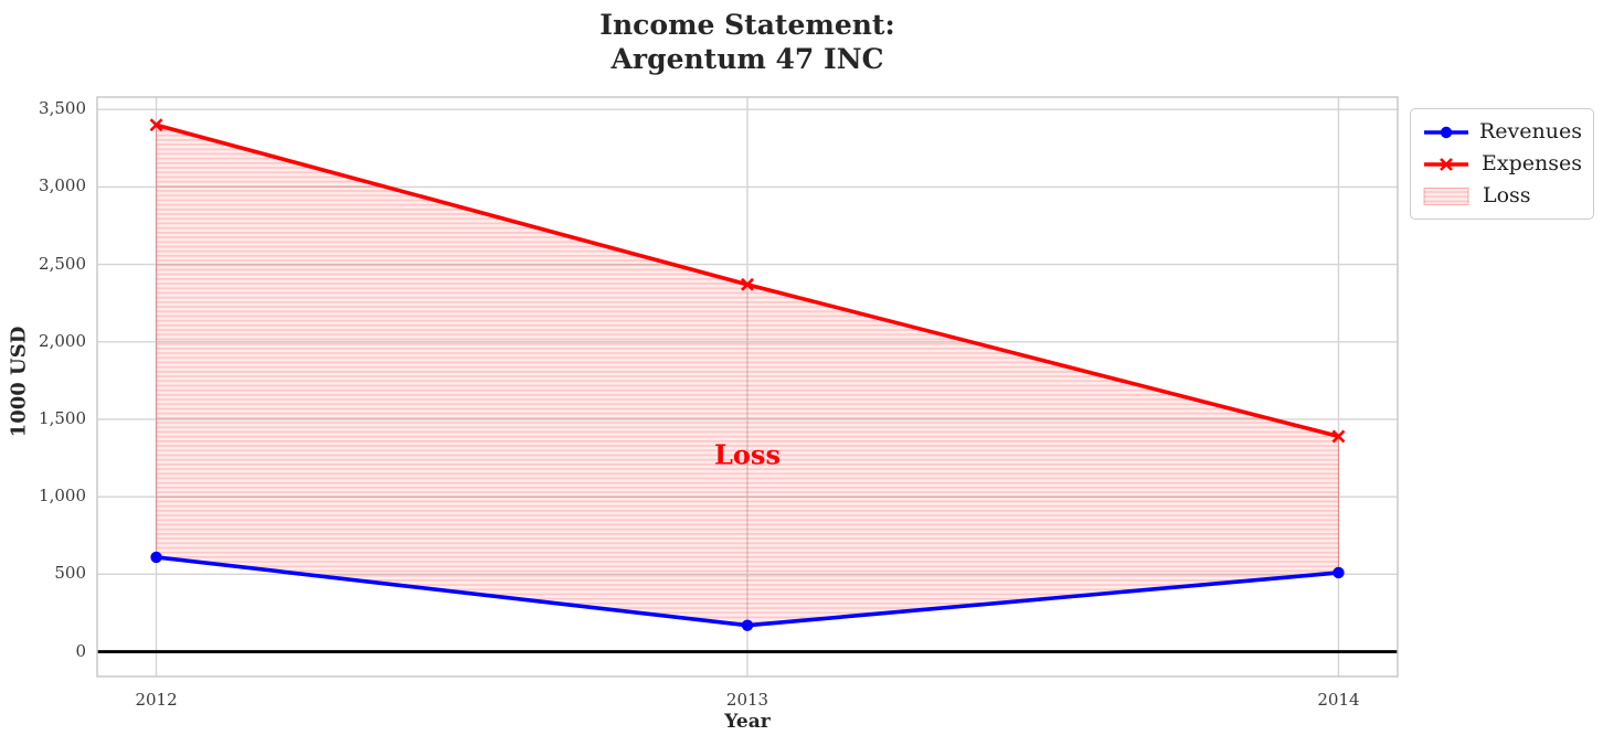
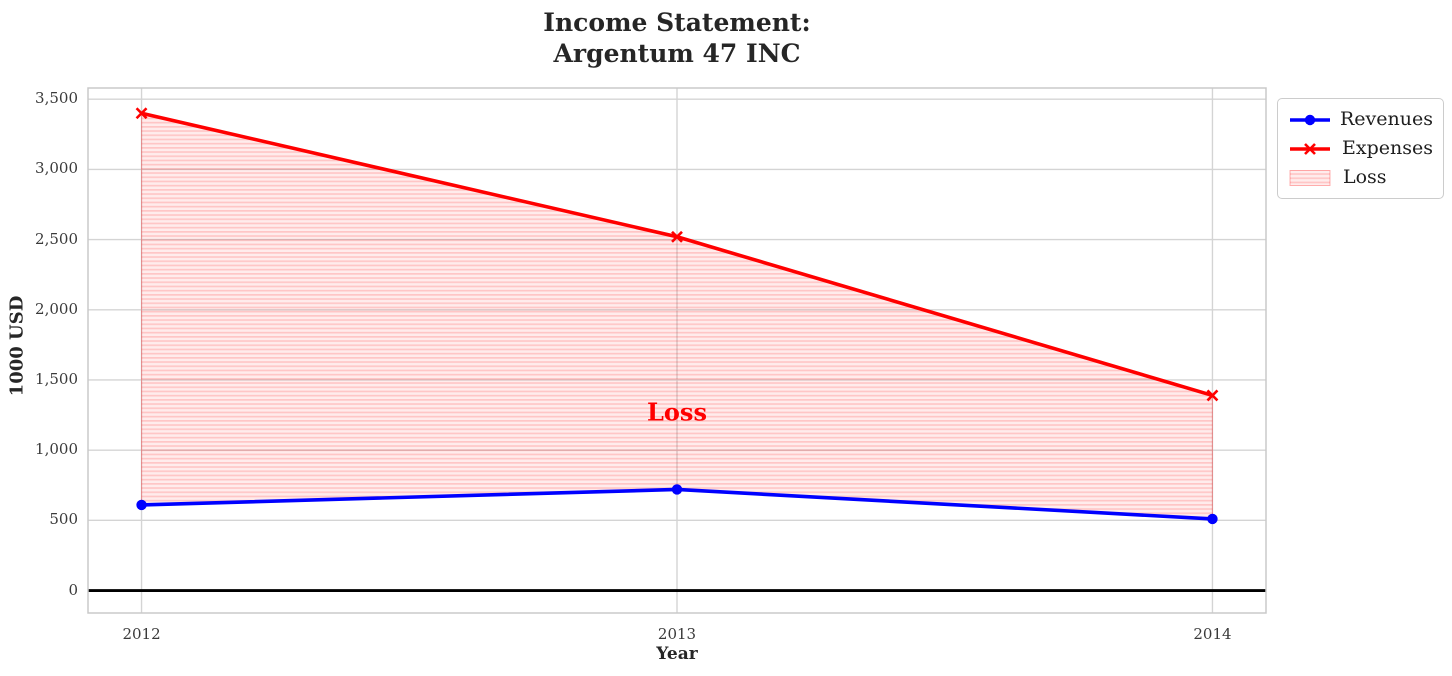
Revenues/2013: 170 -> 720
Expenses/2013: 2370 -> 2520
